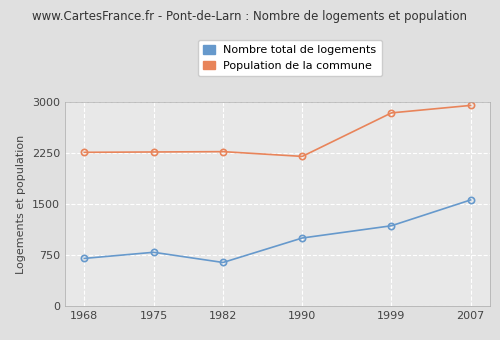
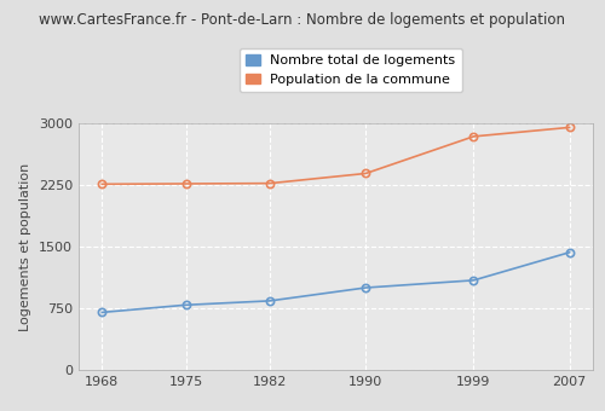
Nombre total de logements/1982: 640 -> 840
Population de la commune/1990: 2200 -> 2390
Nombre total de logements/1999: 1180 -> 1090
Nombre total de logements/2007: 1560 -> 1430
